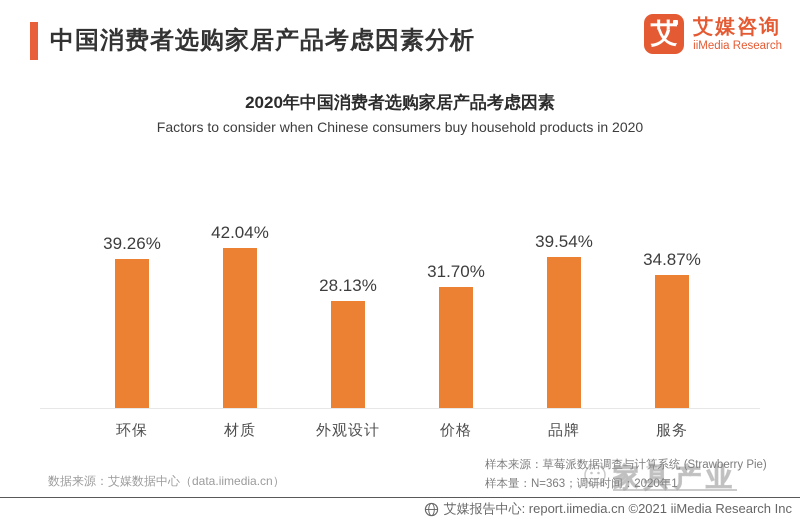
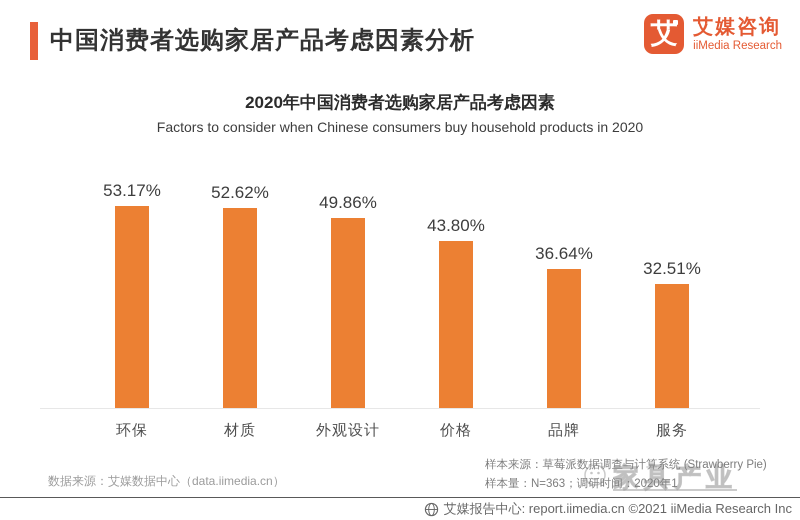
环保: 39.26% -> 53.17%
材质: 42.04% -> 52.62%
外观设计: 28.13% -> 49.86%
价格: 31.70% -> 43.80%
品牌: 39.54% -> 36.64%
服务: 34.87% -> 32.51%
